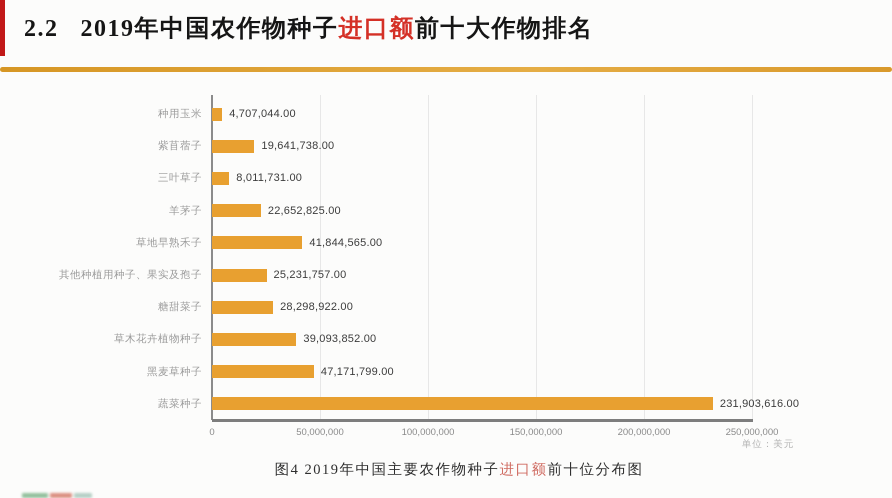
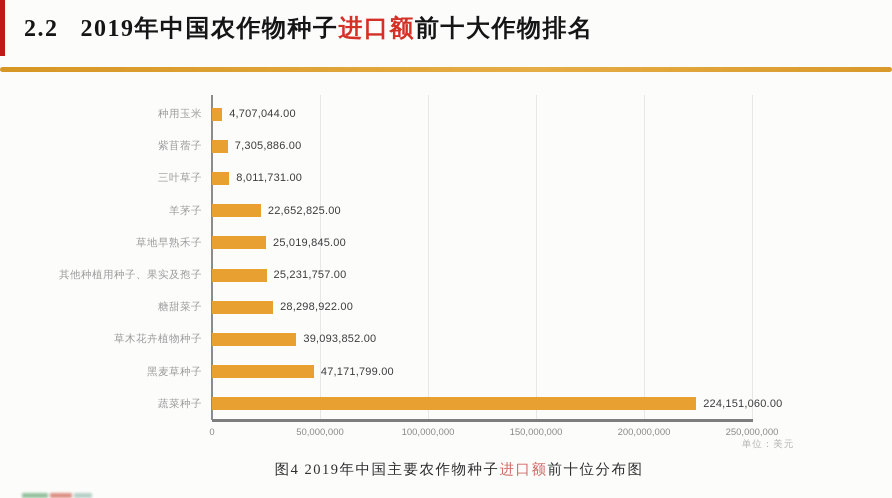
紫苜蓿子: 19,641,738.00 -> 7,305,886.00
草地早熟禾子: 41,844,565.00 -> 25,019,845.00
蔬菜种子: 231,903,616.00 -> 224,151,060.00
